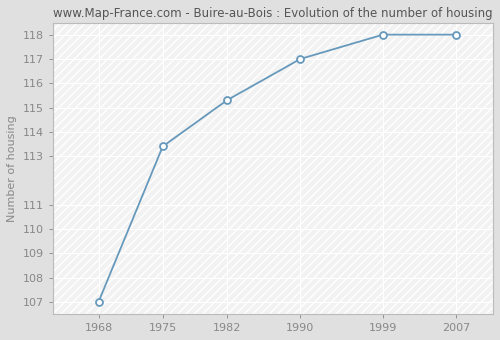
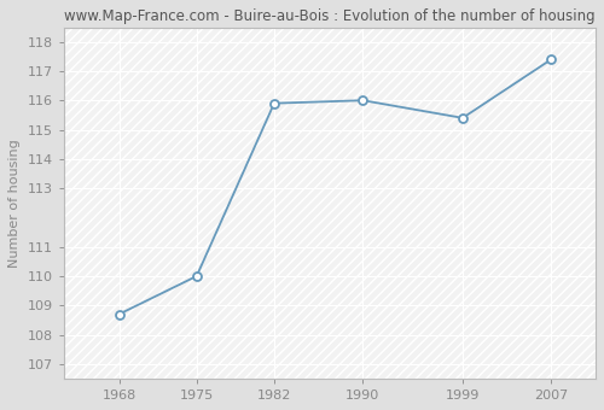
1968: 107.0 -> 108.7
1975: 113.4 -> 110.0
1982: 115.3 -> 115.9
1990: 117.0 -> 116.0
1999: 118.0 -> 115.4
2007: 118.0 -> 117.4
